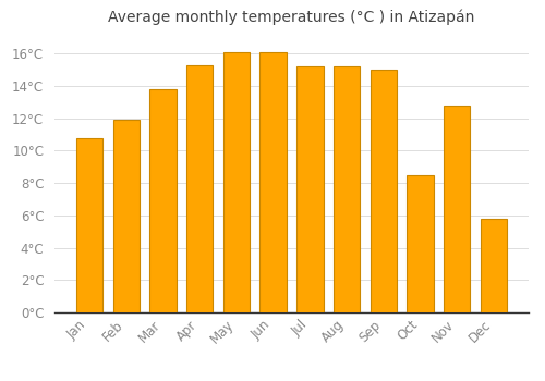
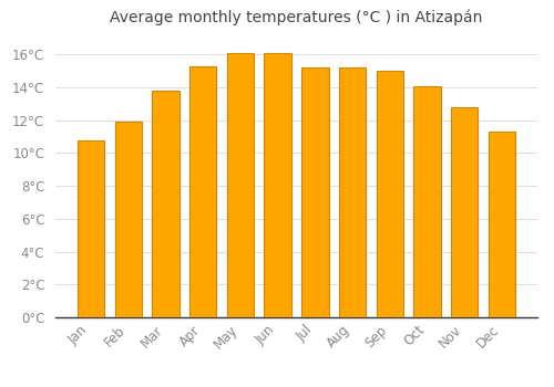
Oct: 8.5°C -> 14.1°C
Dec: 5.8°C -> 11.3°C
